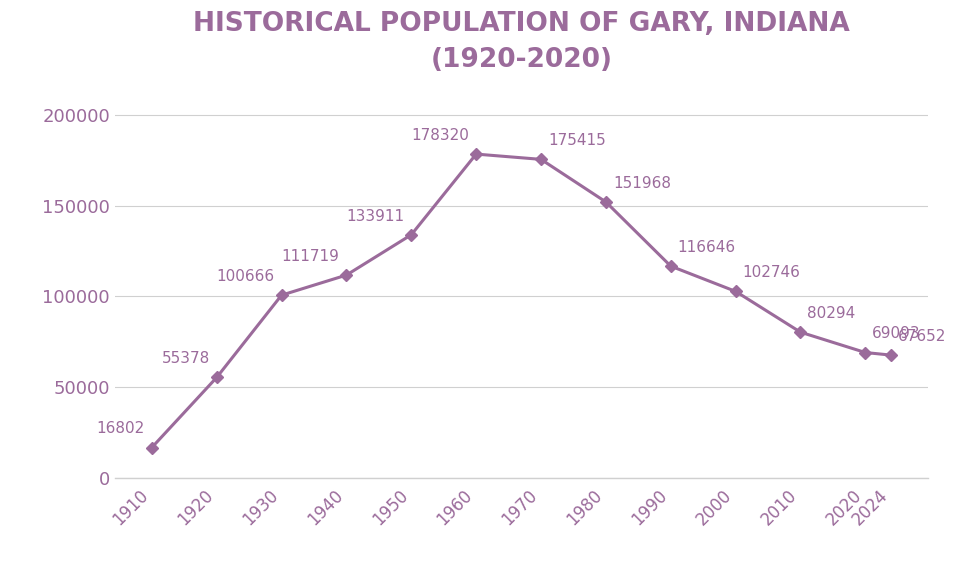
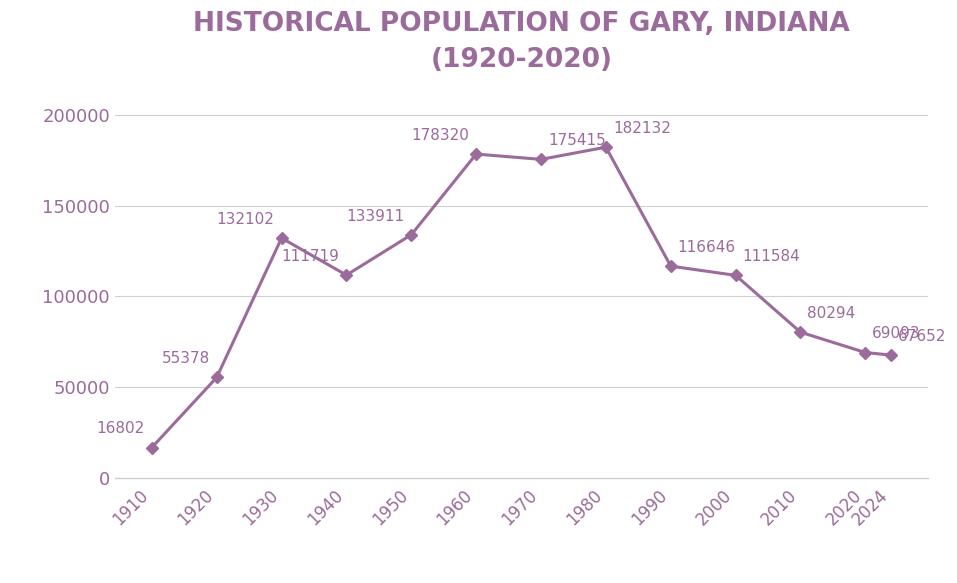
1930: 100666 -> 132102
1980: 151968 -> 182132
2000: 102746 -> 111584
